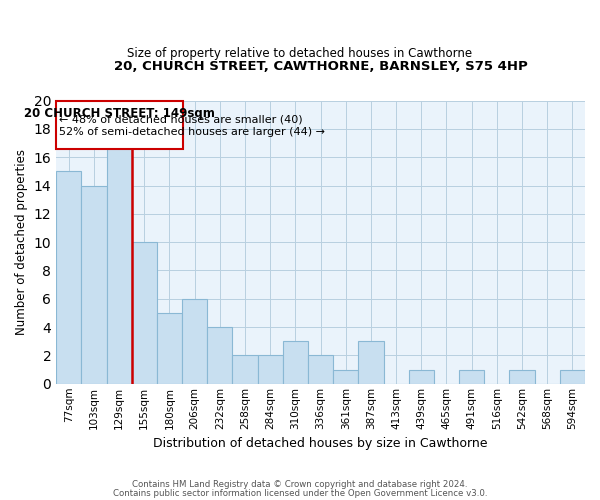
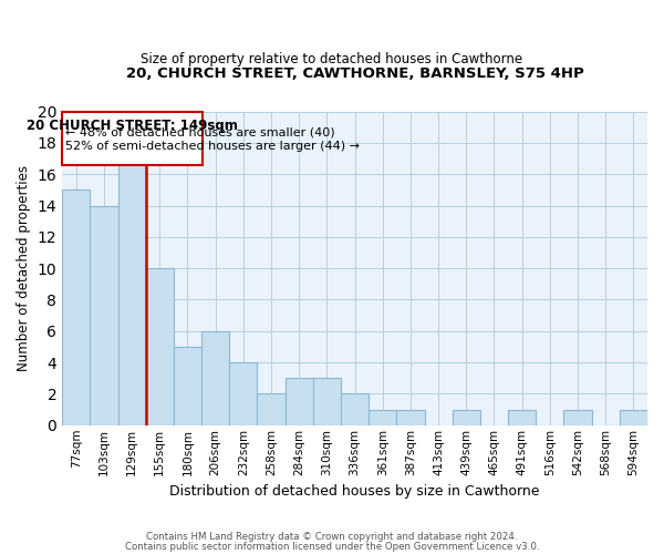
284sqm: 2 -> 3
387sqm: 3 -> 1
